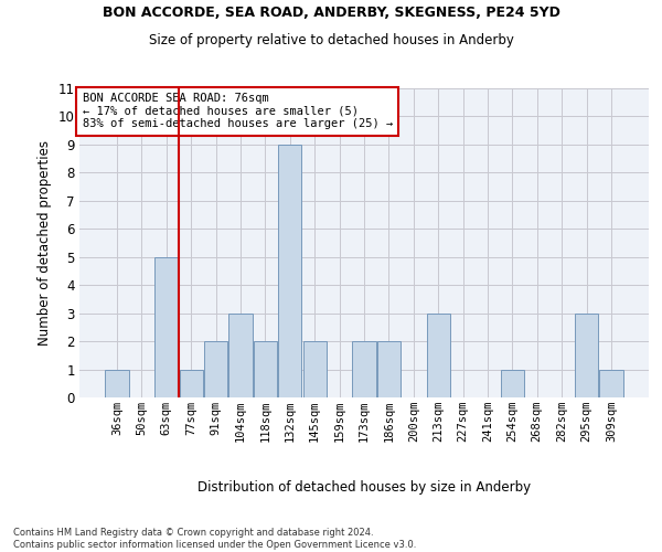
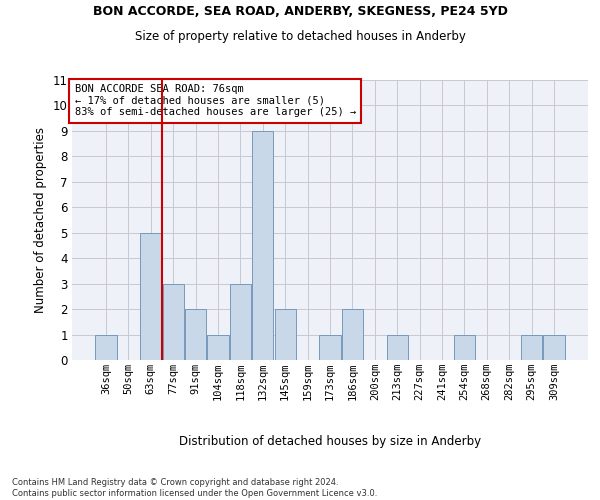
77sqm: 1 -> 3
104sqm: 3 -> 1
118sqm: 2 -> 3
173sqm: 2 -> 1
213sqm: 3 -> 1
295sqm: 3 -> 1
